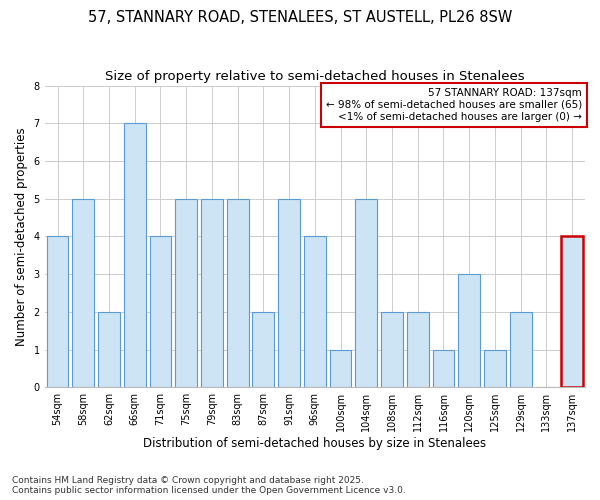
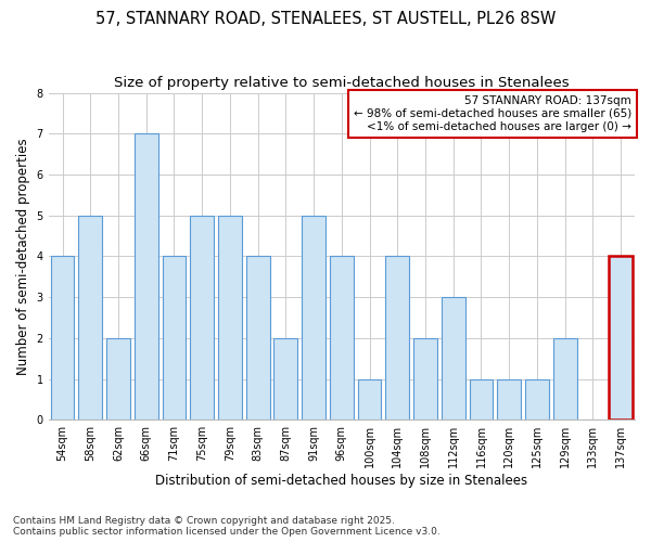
83sqm: 5 -> 4
104sqm: 5 -> 4
112sqm: 2 -> 3
120sqm: 3 -> 1
